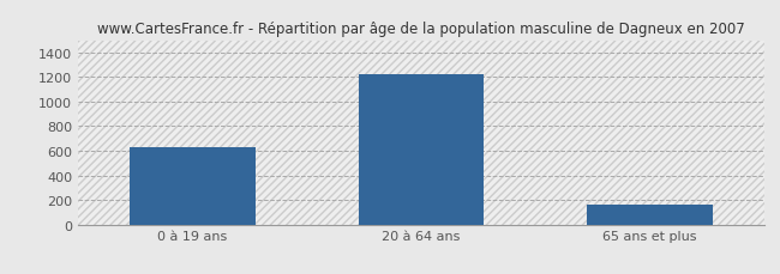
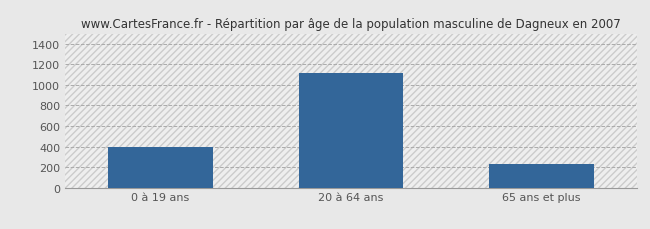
0 à 19 ans: 630 -> 400
20 à 64 ans: 1220 -> 1120
65 ans et plus: 160 -> 230
